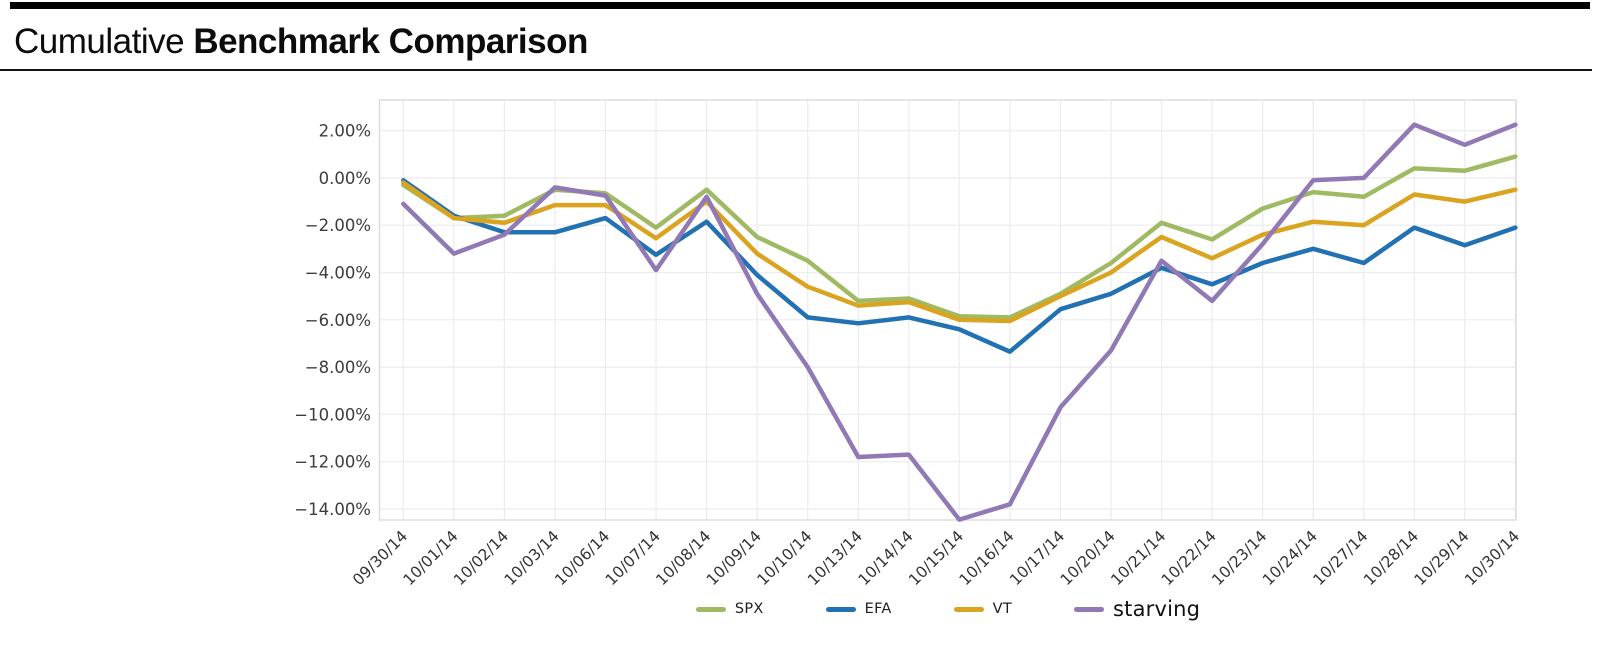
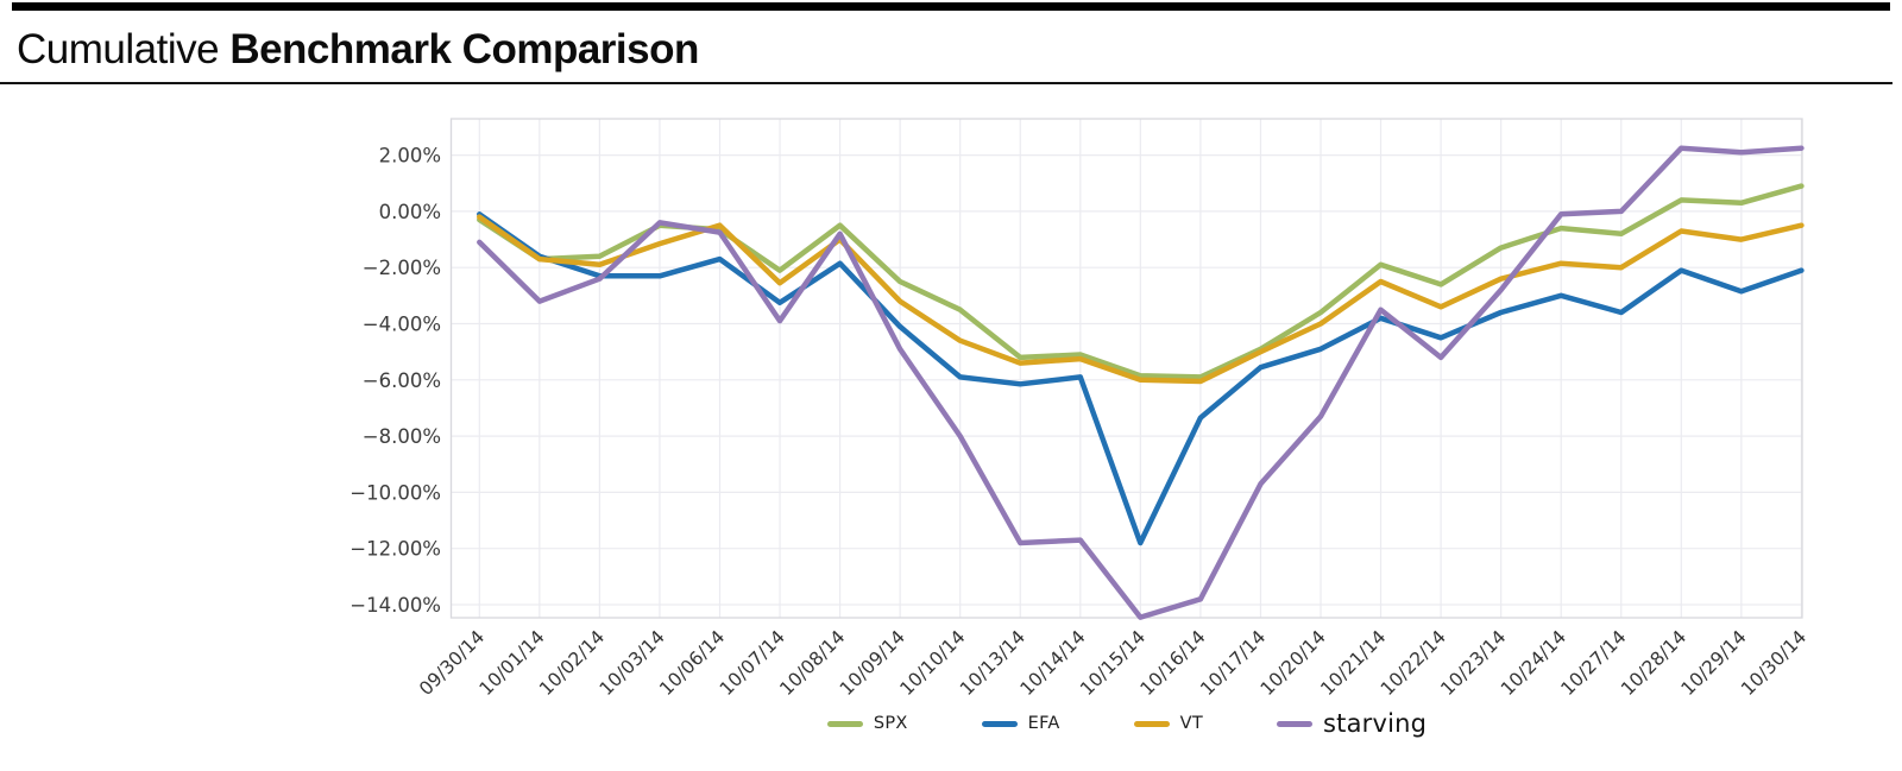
VT/10/06/14: -1.1% -> -0.5%
EFA/10/15/14: -6.4% -> -11.8%
starving/10/29/14: 1.4% -> 2.1%
